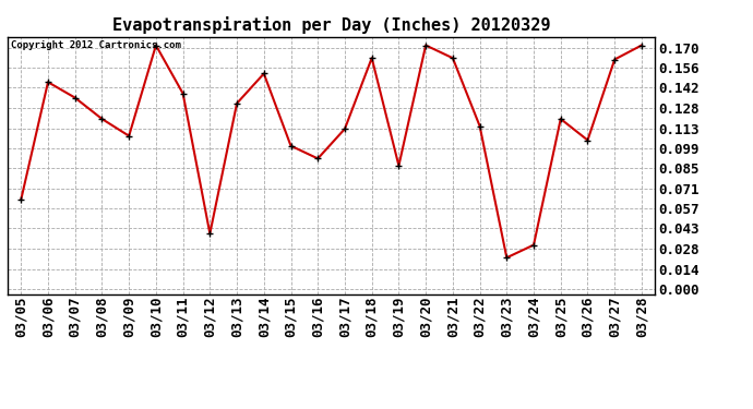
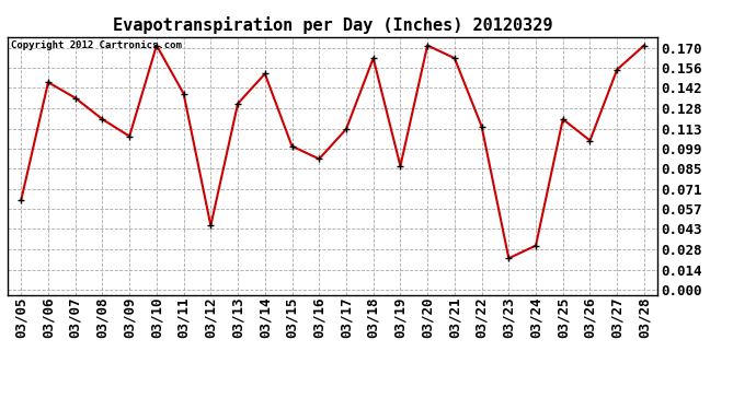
03/12: 0.039 -> 0.045
03/27: 0.162 -> 0.155
